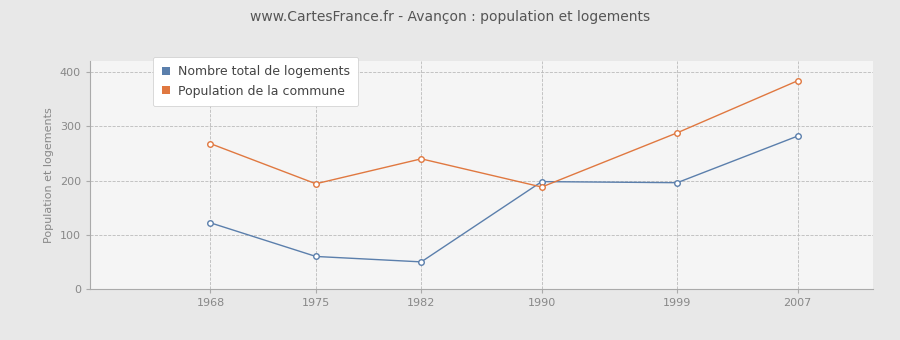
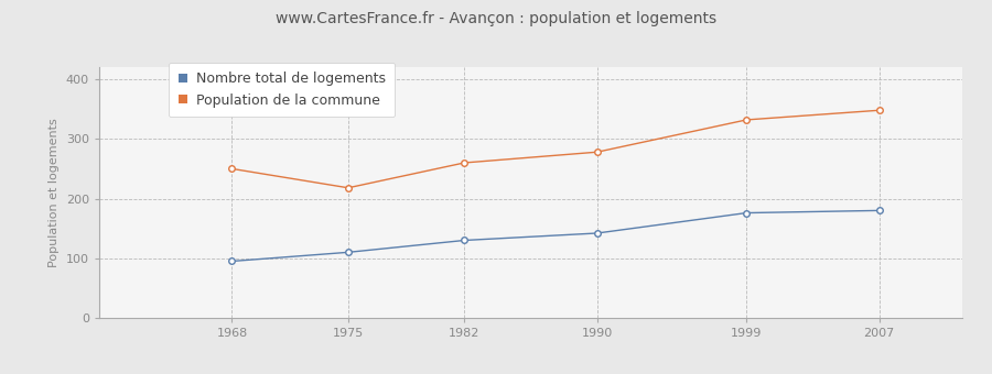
Nombre total de logements/1968: 122 -> 95
Population de la commune/1968: 268 -> 250
Nombre total de logements/1975: 60 -> 110
Population de la commune/1975: 194 -> 218
Nombre total de logements/1982: 50 -> 130
Population de la commune/1982: 240 -> 260
Nombre total de logements/1990: 198 -> 142
Population de la commune/1990: 188 -> 278
Nombre total de logements/1999: 196 -> 176
Population de la commune/1999: 288 -> 332
Nombre total de logements/2007: 282 -> 180
Population de la commune/2007: 384 -> 348
